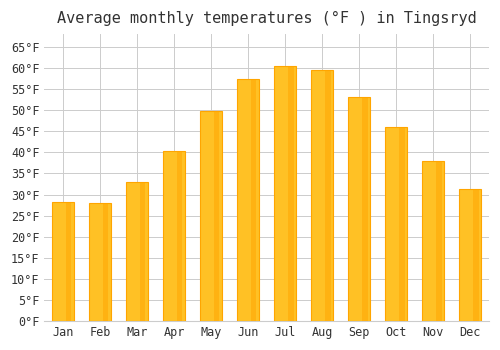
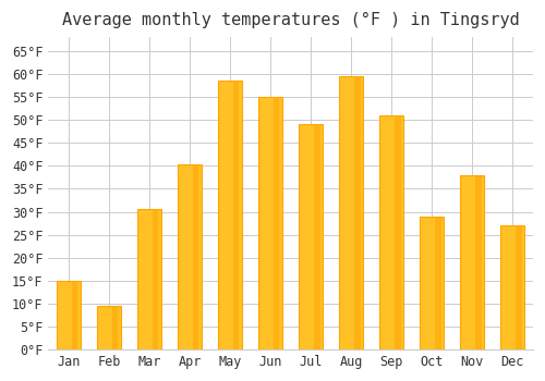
Jan: 28.2°F -> 15.0°F
Feb: 28.0°F -> 9.5°F
Mar: 33.0°F -> 30.5°F
May: 49.8°F -> 58.5°F
Jun: 57.4°F -> 55.0°F
Jul: 60.4°F -> 49.0°F
Sep: 53.2°F -> 51.0°F
Oct: 46.0°F -> 29.0°F
Dec: 31.3°F -> 27.0°F
